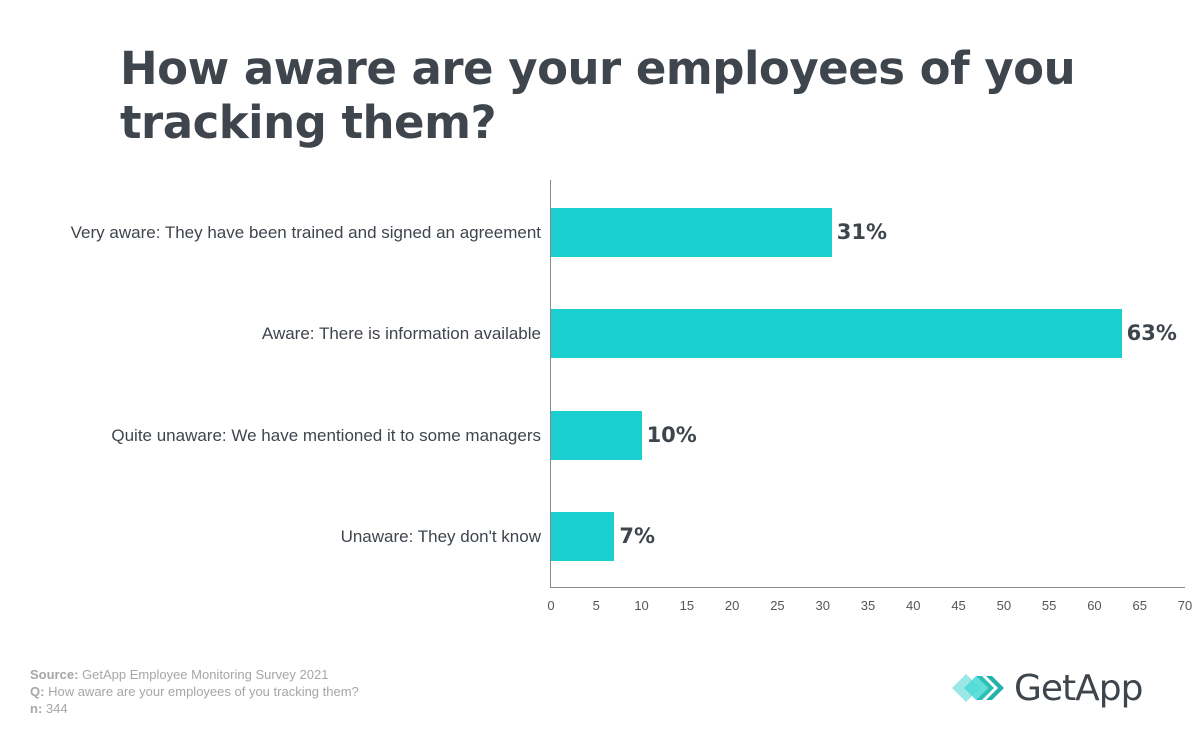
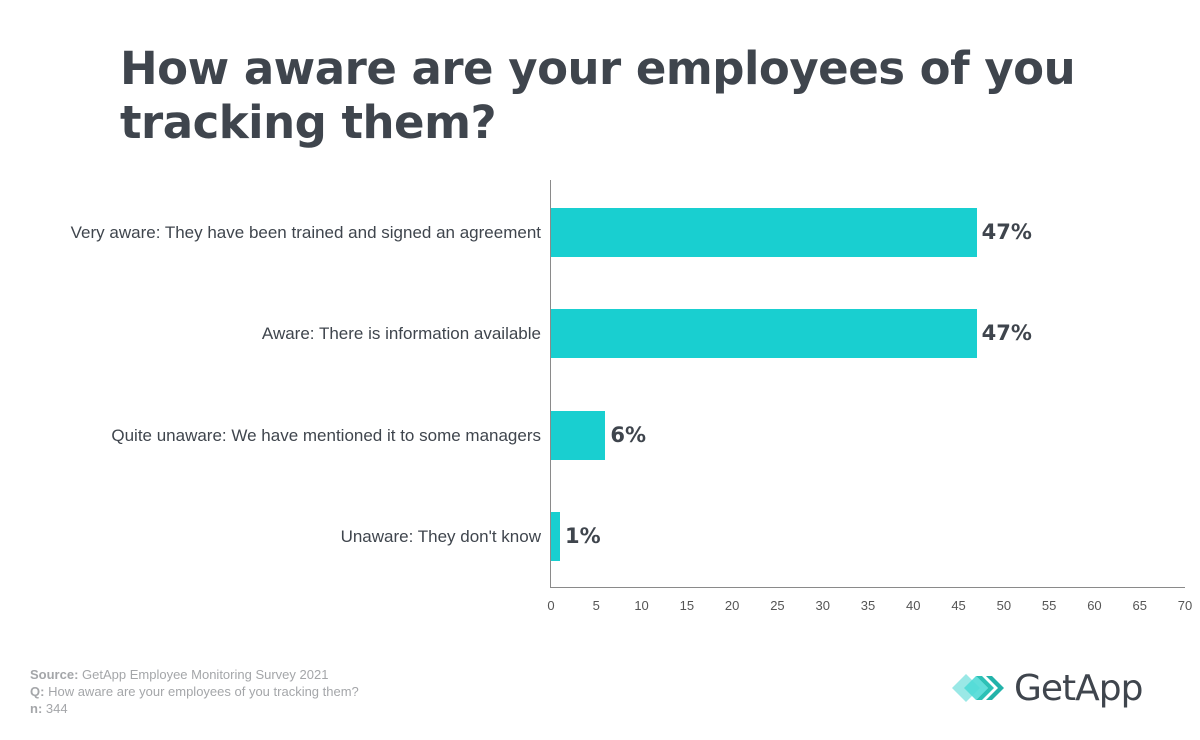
Very aware: They have been trained and signed an agreement: 31% -> 47%
Aware: There is information available: 63% -> 47%
Quite unaware: We have mentioned it to some managers: 10% -> 6%
Unaware: They don't know: 7% -> 1%
